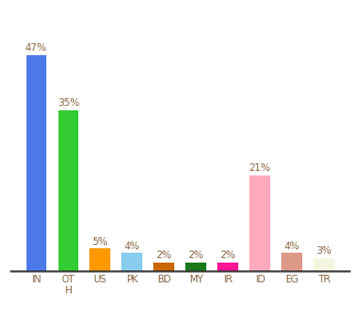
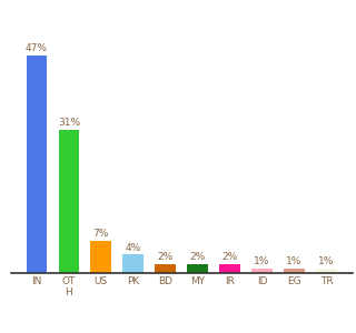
OT H: 35% -> 31%
US: 5% -> 7%
ID: 21% -> 1%
EG: 4% -> 1%
TR: 3% -> 1%
